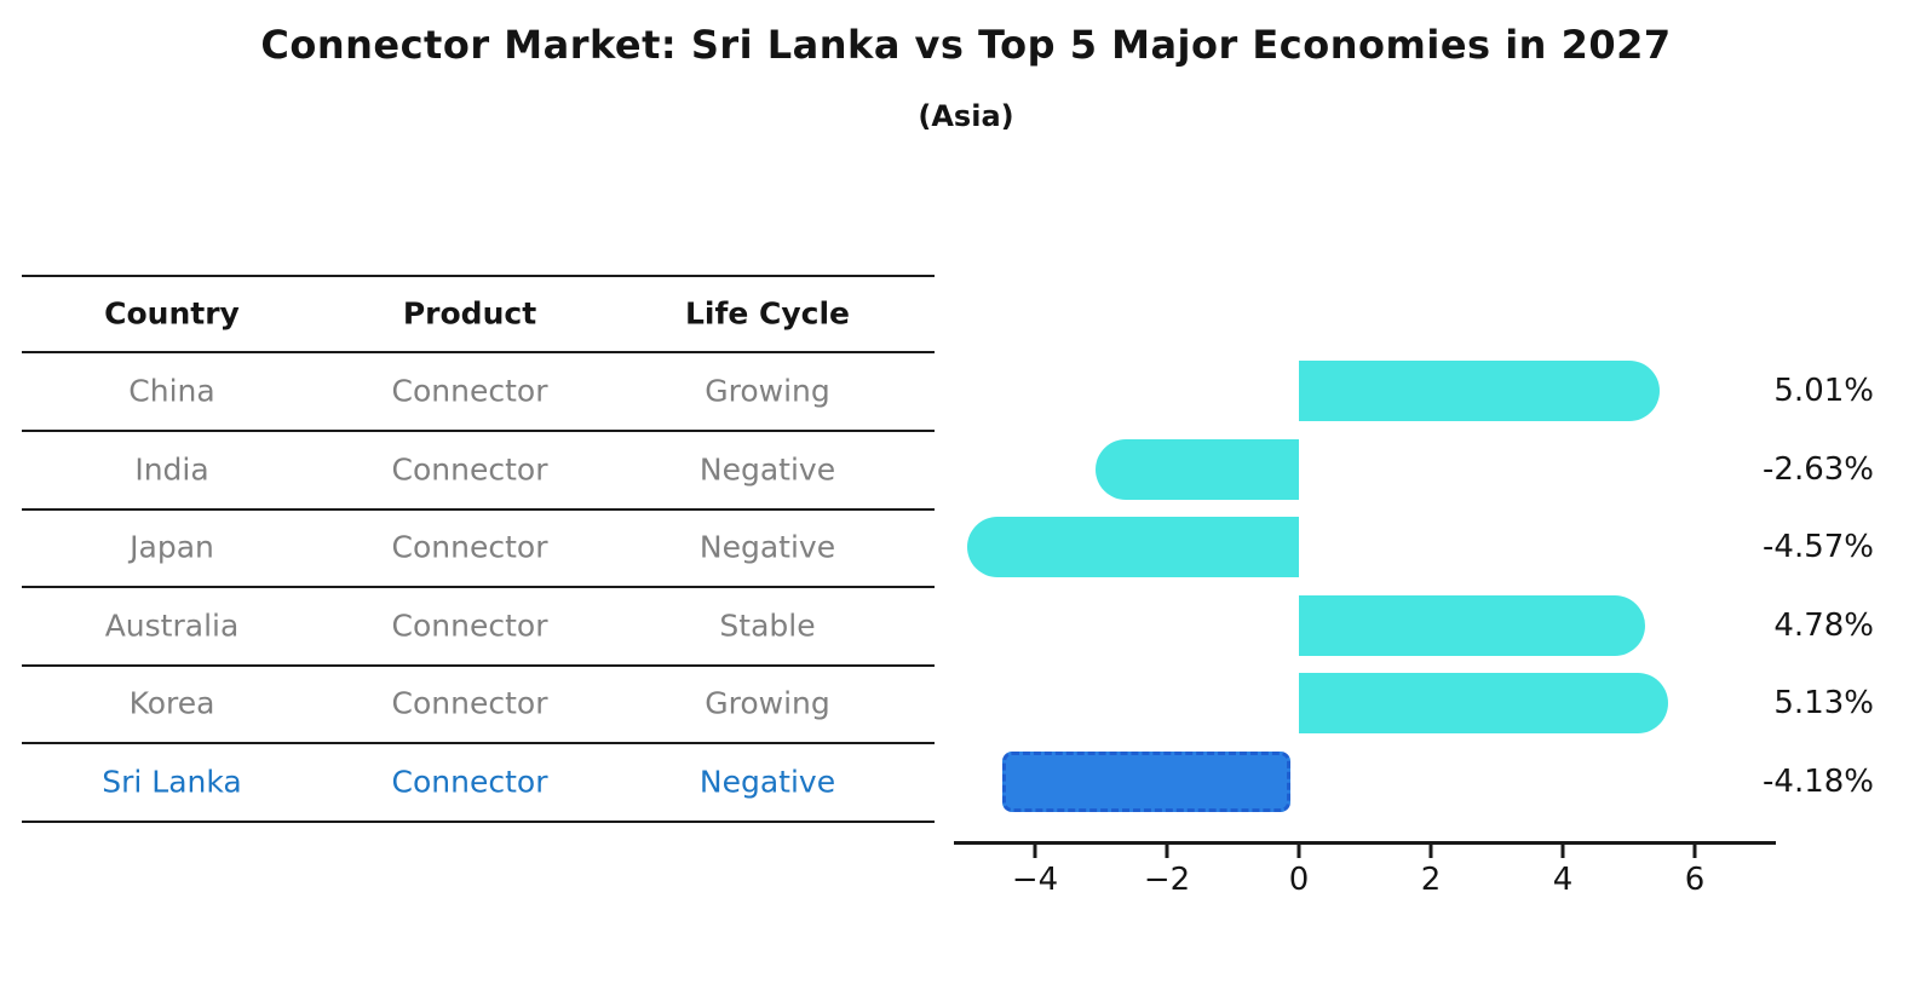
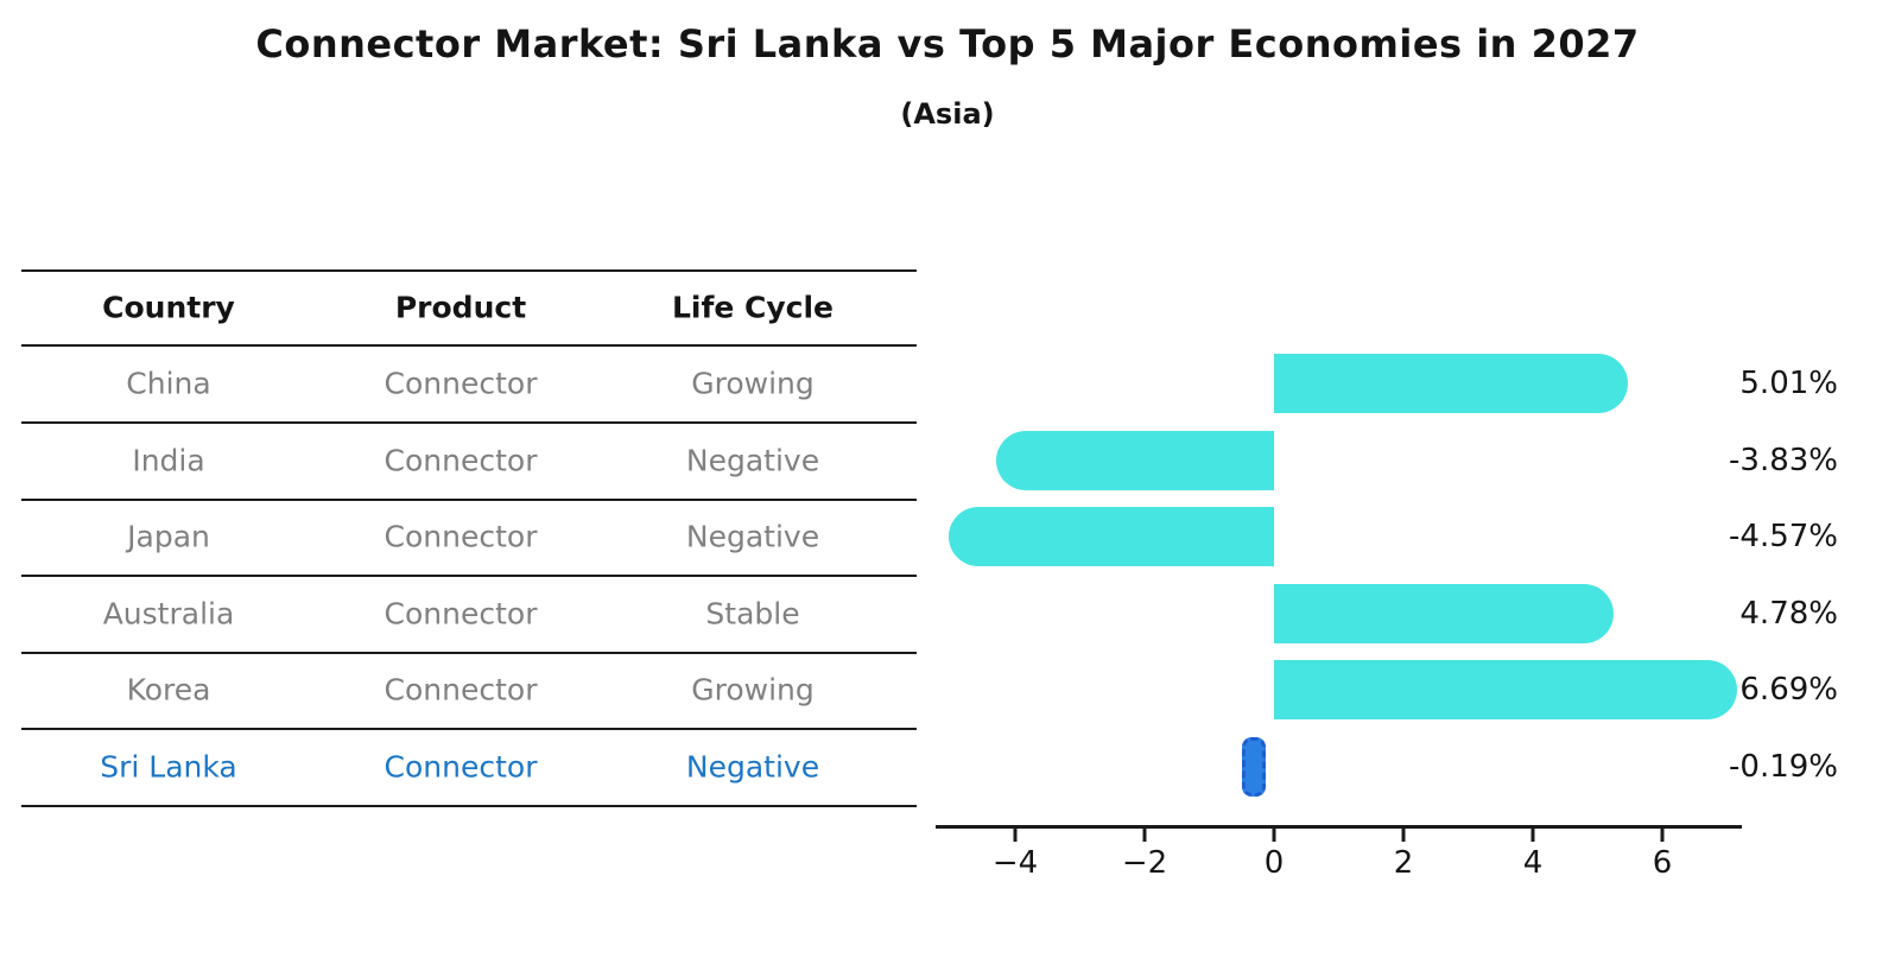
India: -2.63% -> -3.83%
Korea: 5.13% -> 6.69%
Sri Lanka: -4.18% -> -0.19%
